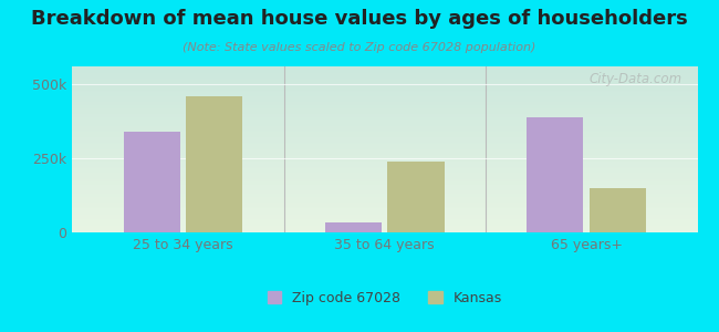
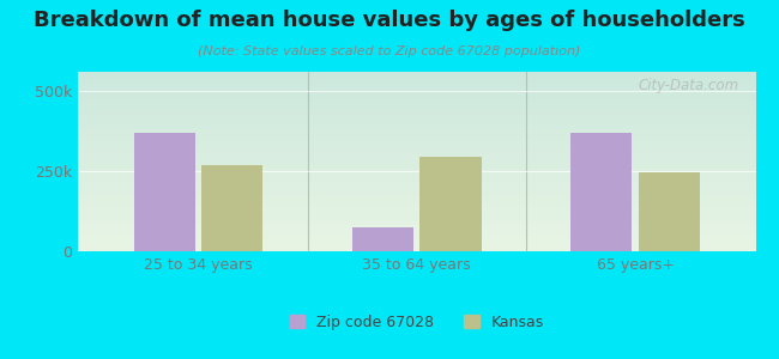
Zip code 67028/25 to 34 years: 340k -> 370k
Kansas/25 to 34 years: 460k -> 270k
Zip code 67028/35 to 64 years: 35k -> 75k
Kansas/35 to 64 years: 240k -> 295k
Zip code 67028/65 years+: 390k -> 370k
Kansas/65 years+: 150k -> 248k
